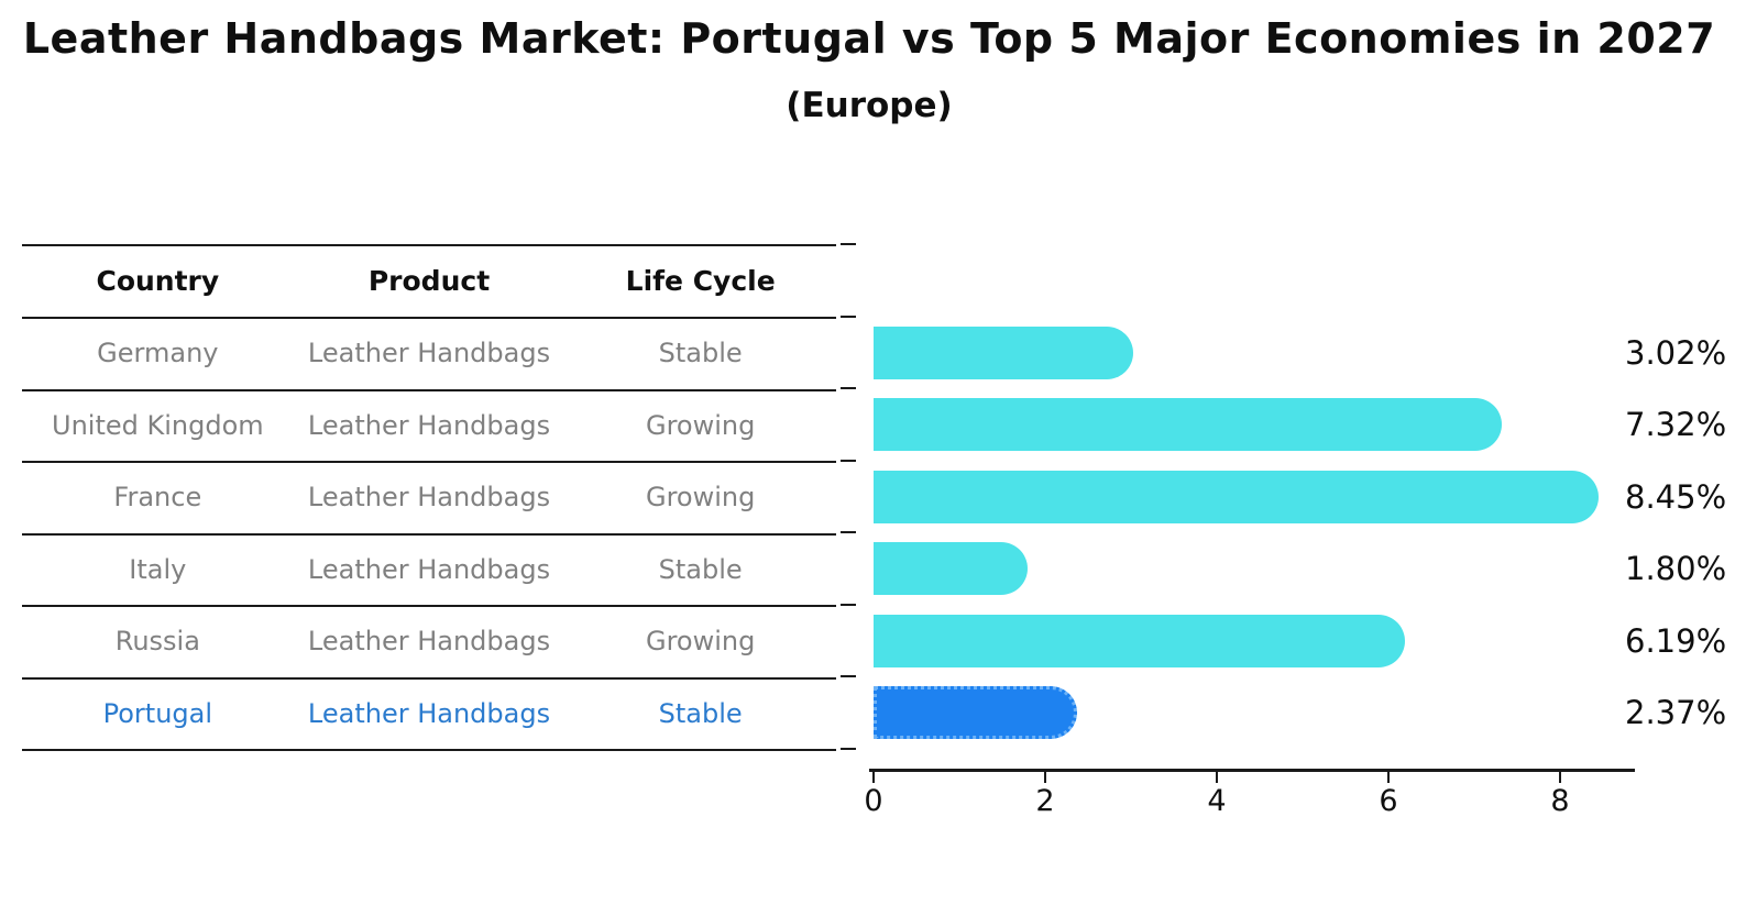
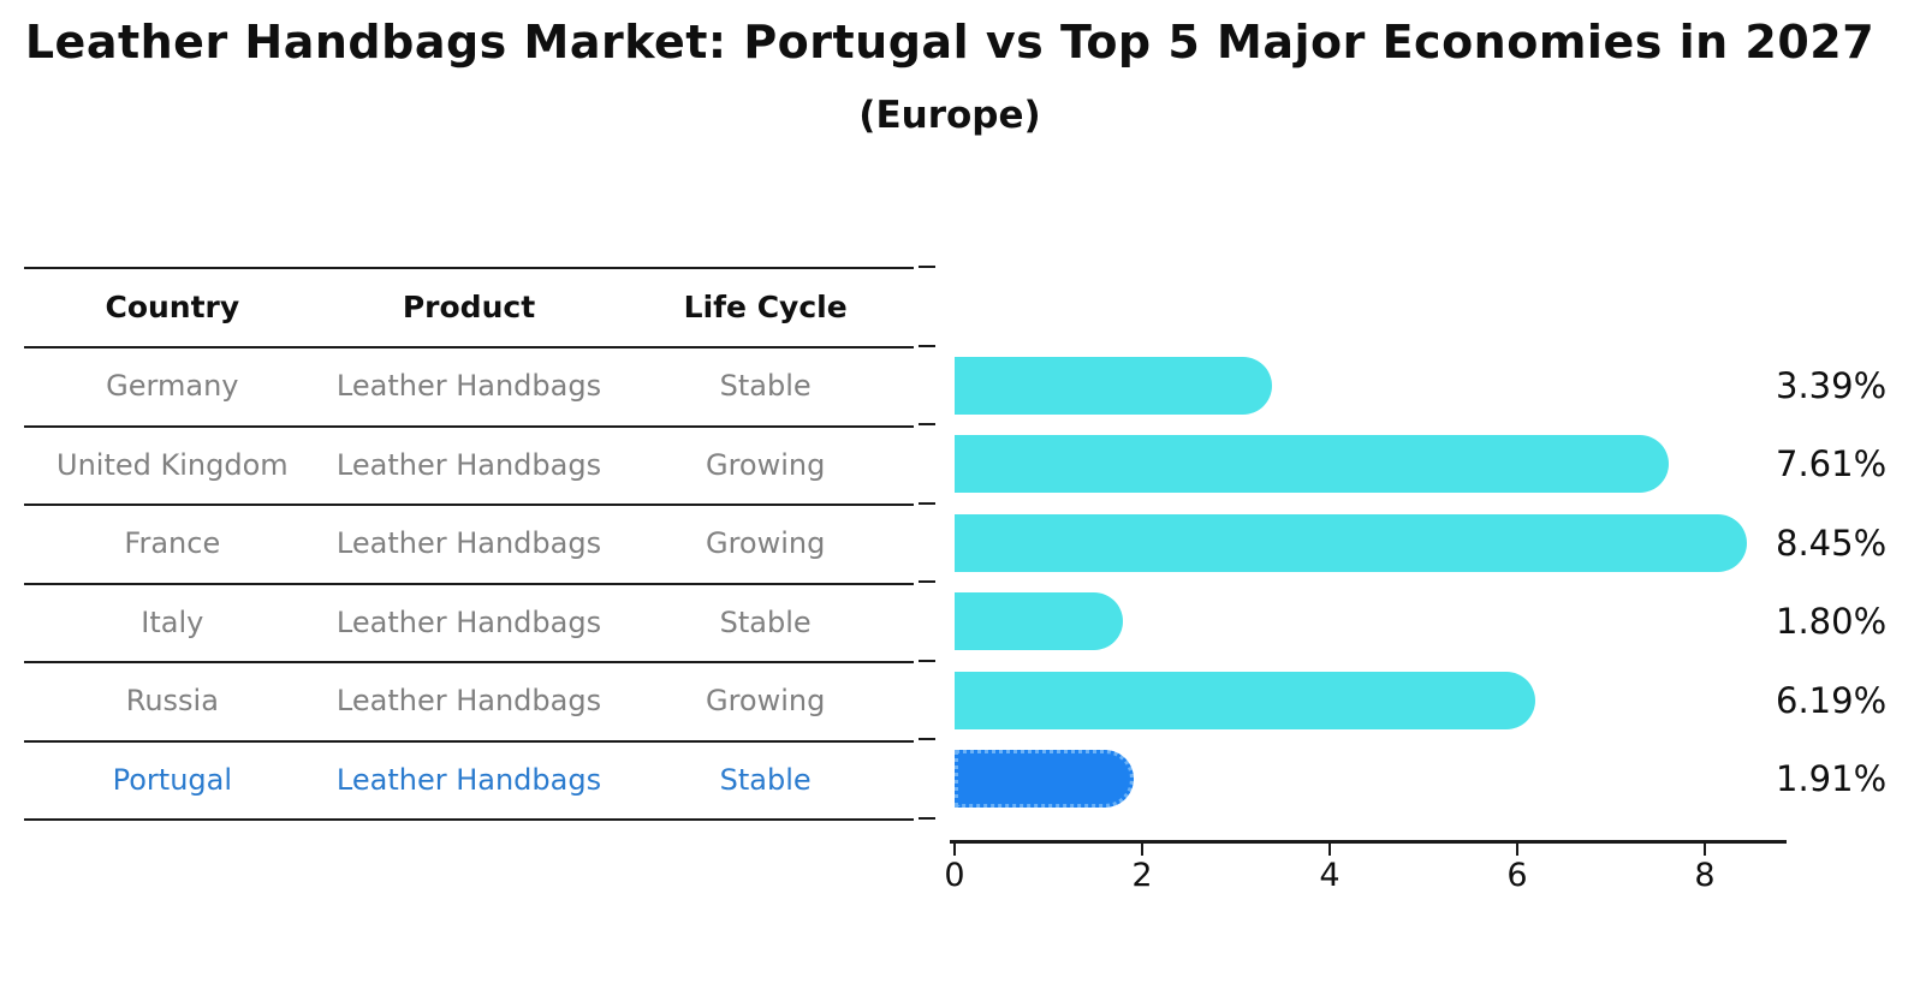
Germany: 3.02% -> 3.39%
United Kingdom: 7.32% -> 7.61%
Portugal: 2.37% -> 1.91%
